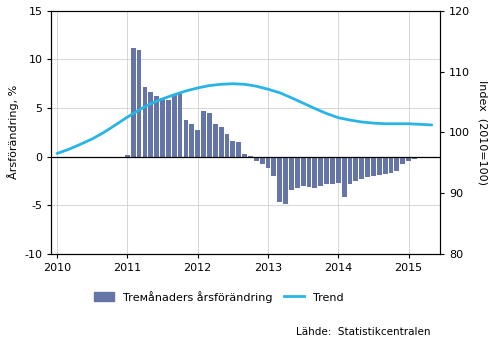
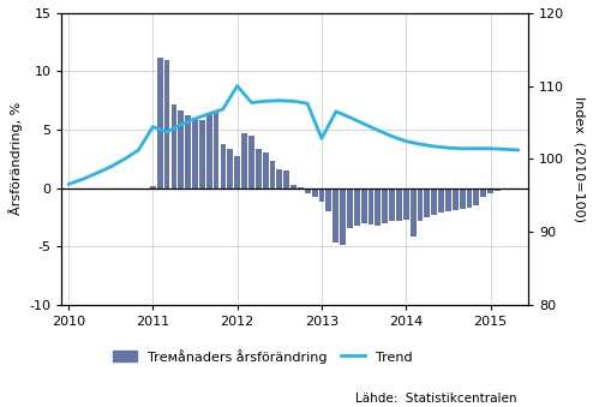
Trend/2011: 102.5 -> 104.4
Trend/2012: 107.3 -> 110.0
Trend/2013: 107.1 -> 102.8
